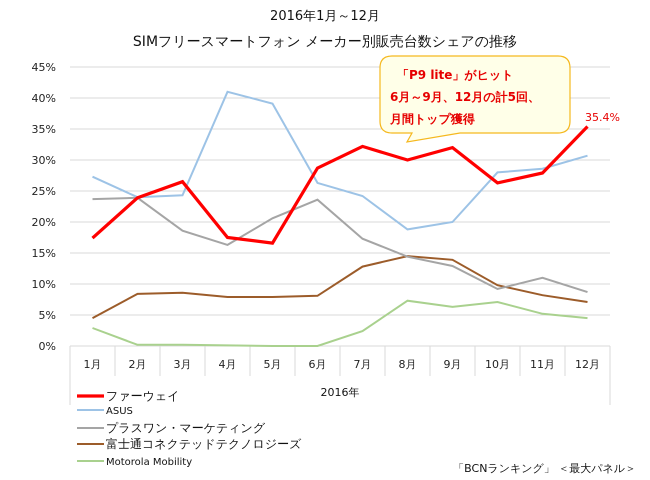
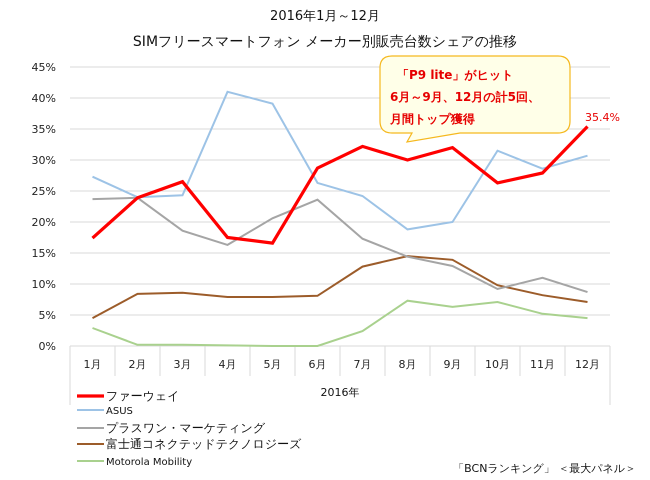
ASUS/10月: 28% -> 32%
